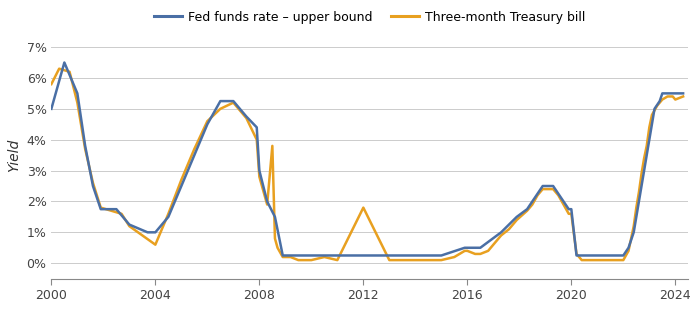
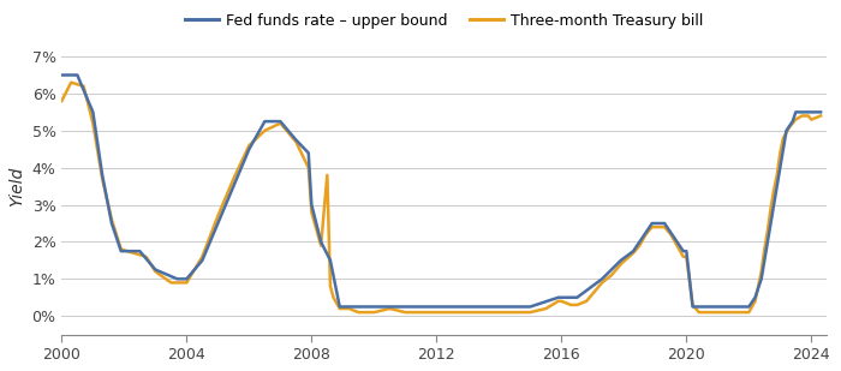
Fed funds rate – upper bound/2000: 5.00% -> 6.50%
Three-month Treasury bill/2004: 0.6% -> 0.9%
Three-month Treasury bill/2012: 1.8% -> 0.1%
